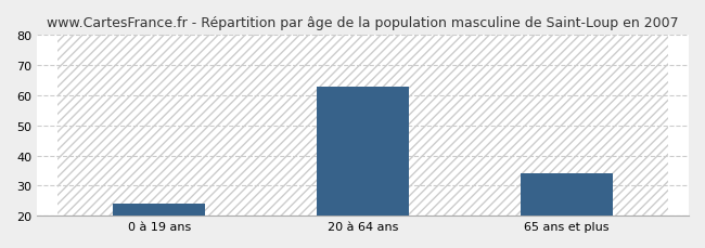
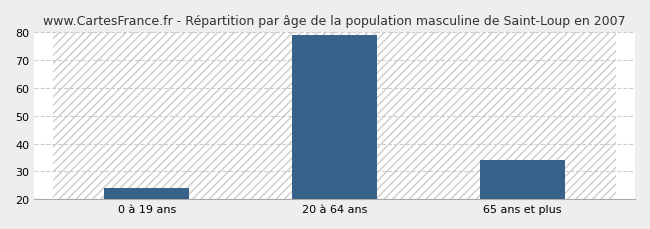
20 à 64 ans: 63 -> 79
